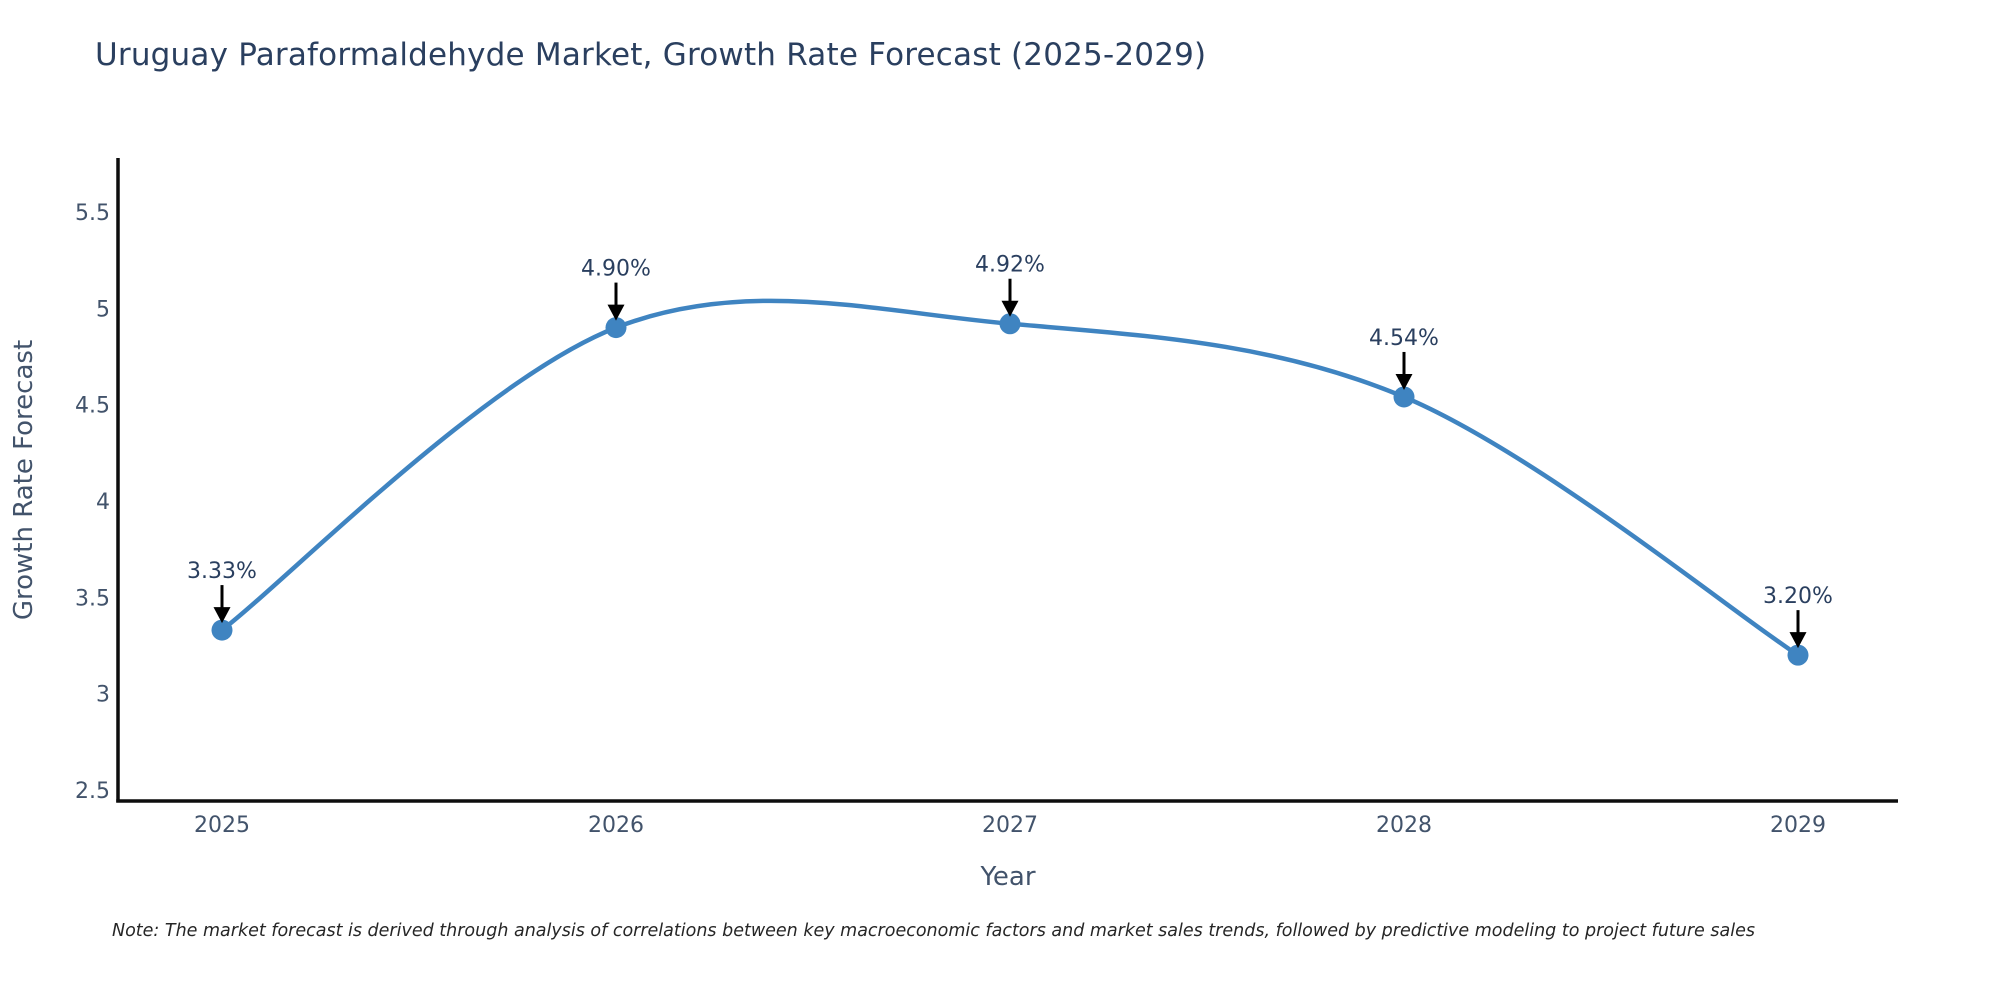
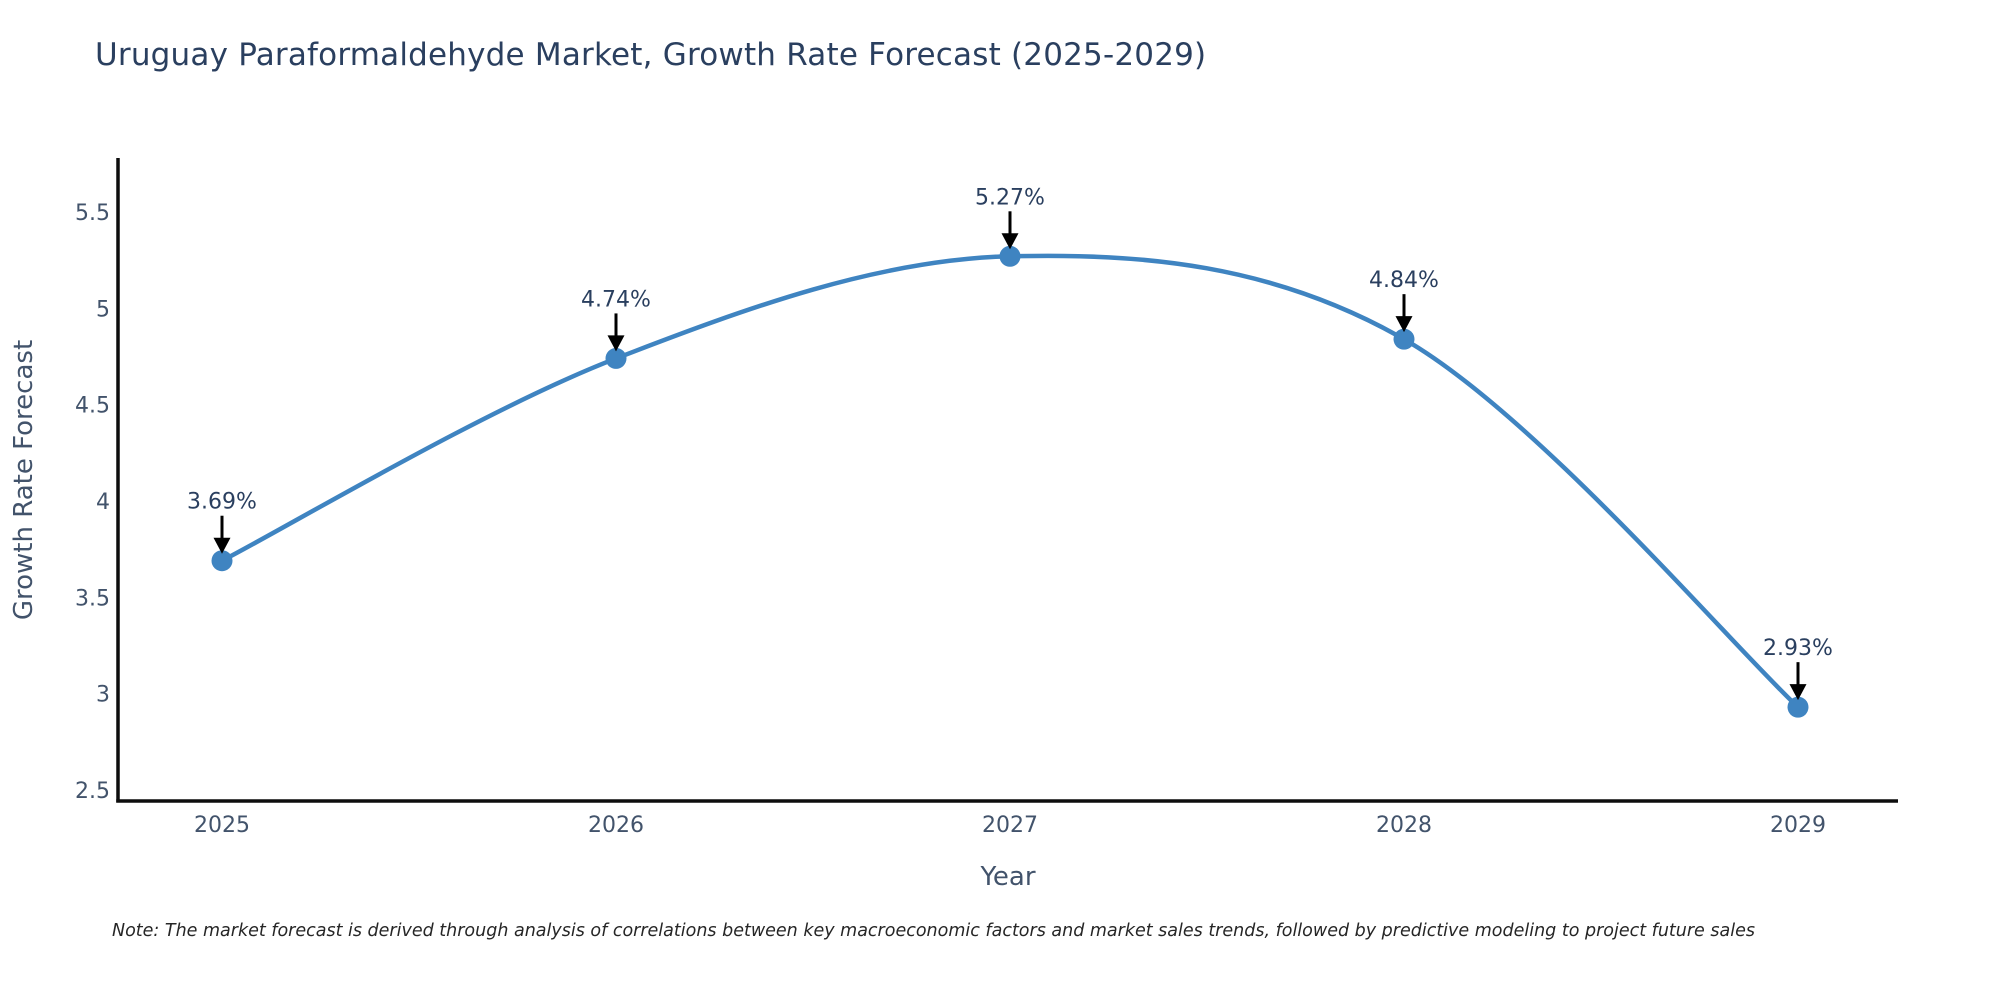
2025: 3.33% -> 3.69%
2026: 4.90% -> 4.74%
2027: 4.92% -> 5.27%
2028: 4.54% -> 4.84%
2029: 3.20% -> 2.93%
